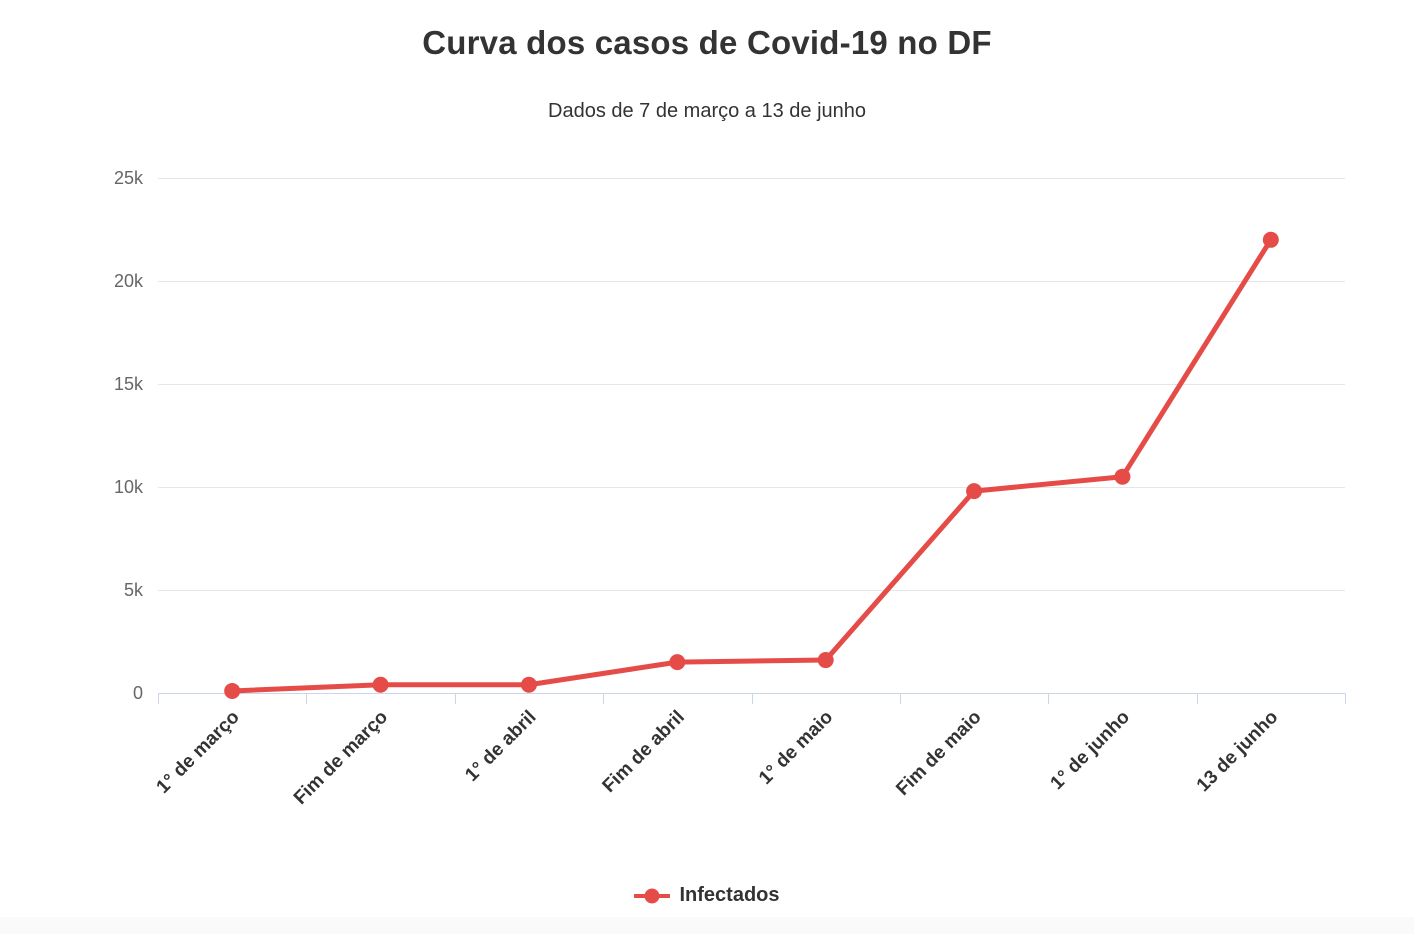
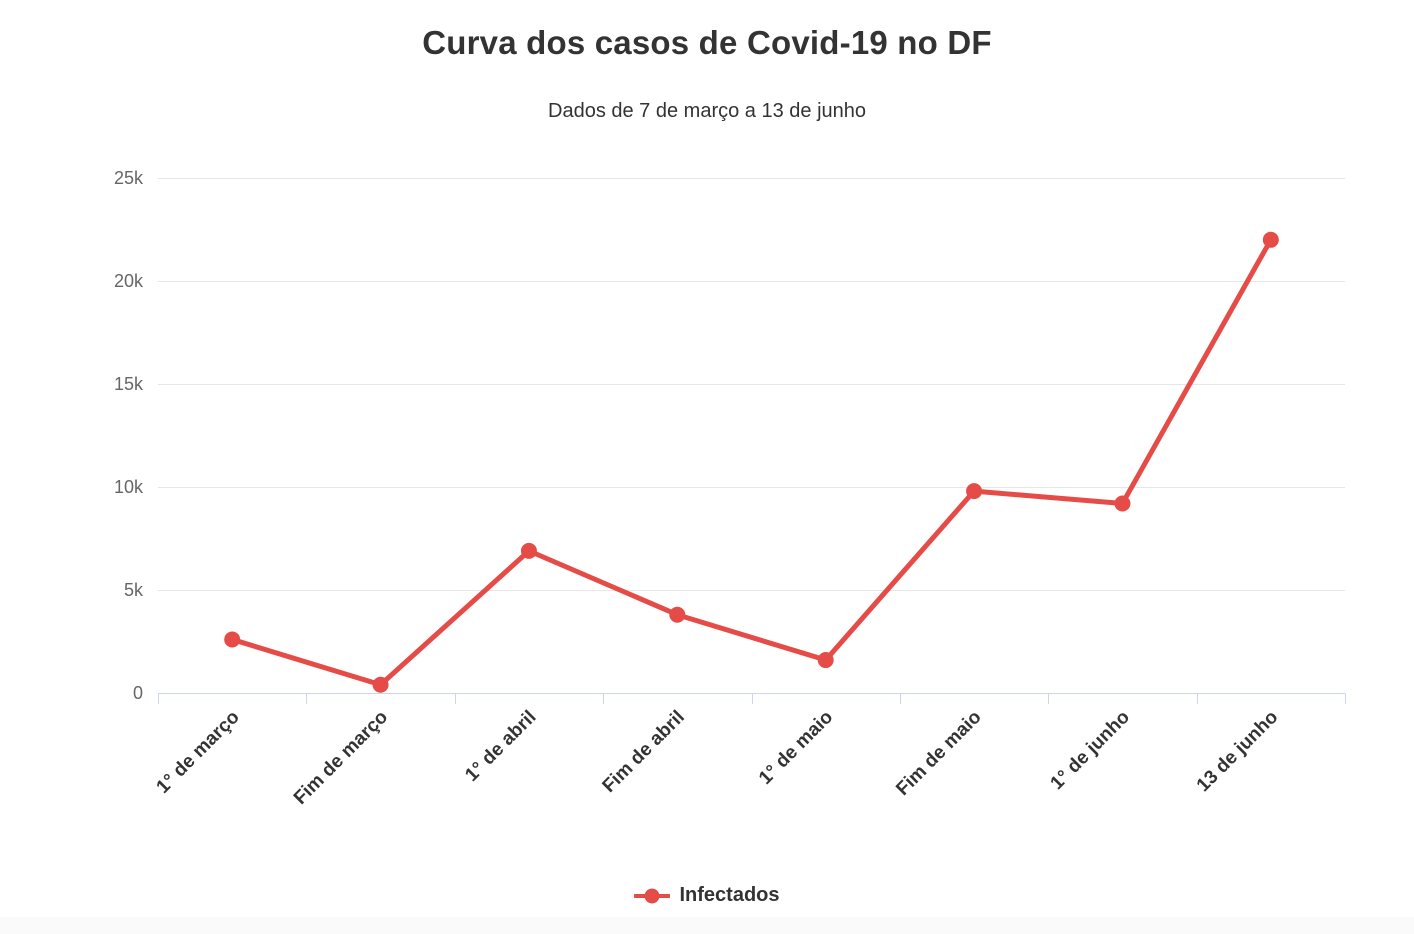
1° de março: 0.1k -> 2.6k
1° de abril: 0.4k -> 6.9k
Fim de abril: 1.5k -> 3.8k
1° de junho: 10.5k -> 9.2k
